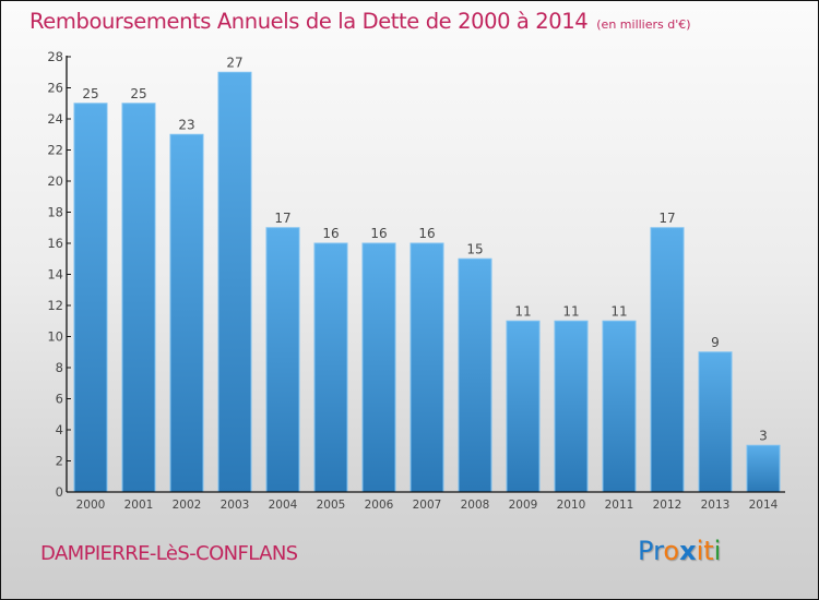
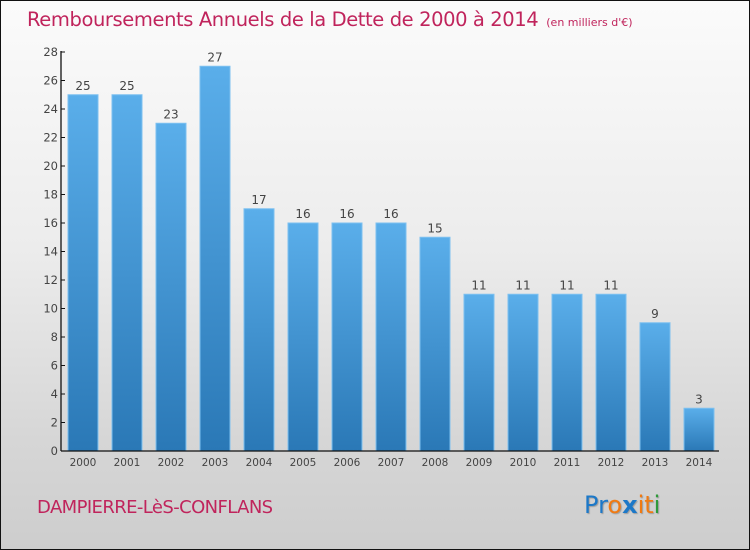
2012: 17 -> 11
